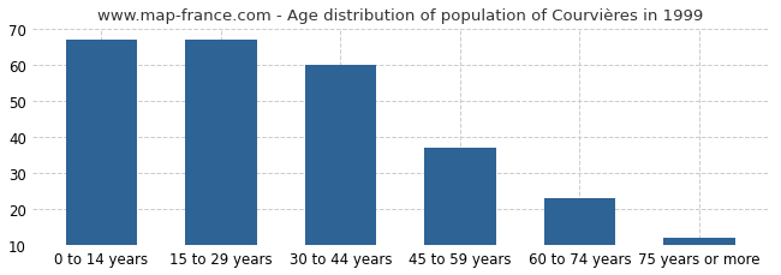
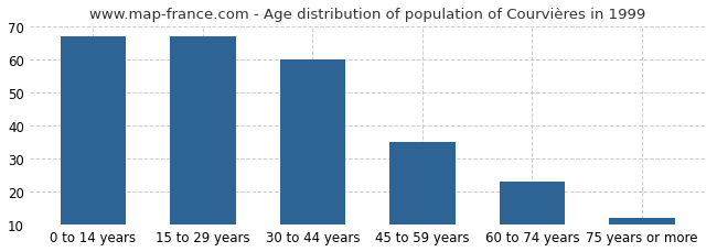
45 to 59 years: 37 -> 35
